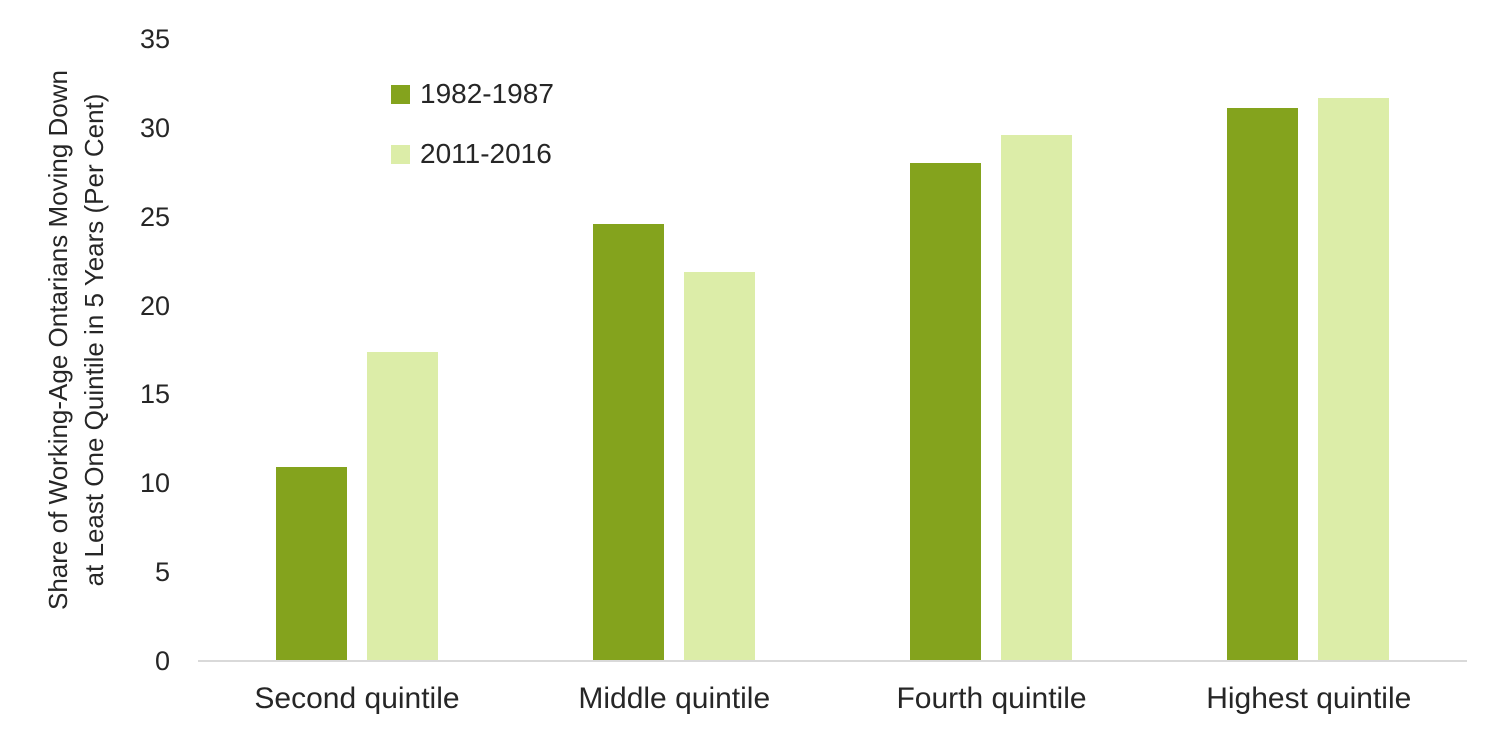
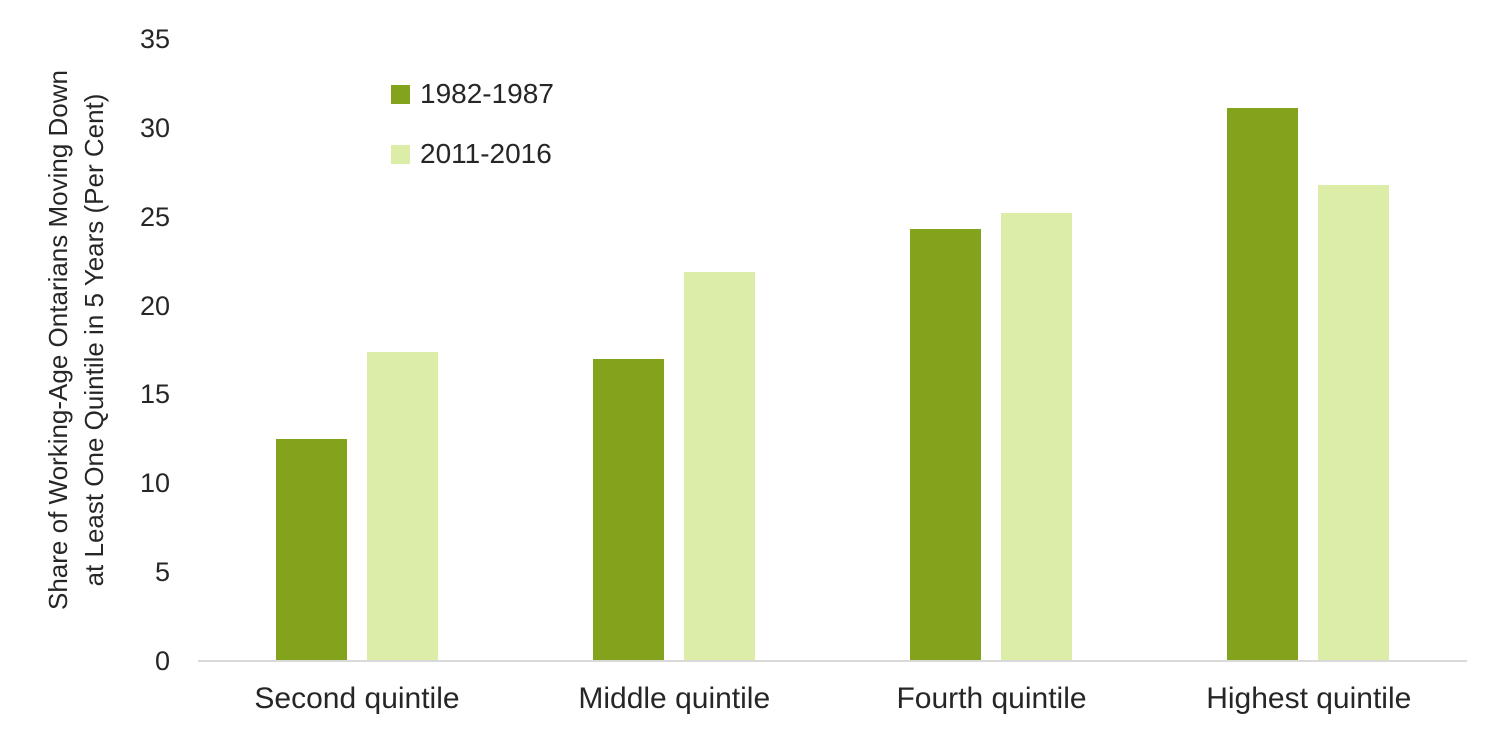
1982-1987/Second quintile: 10.9 -> 12.5
1982-1987/Middle quintile: 24.6 -> 17.0
1982-1987/Fourth quintile: 28.0 -> 24.3
2011-2016/Fourth quintile: 29.6 -> 25.2
2011-2016/Highest quintile: 31.7 -> 26.8
